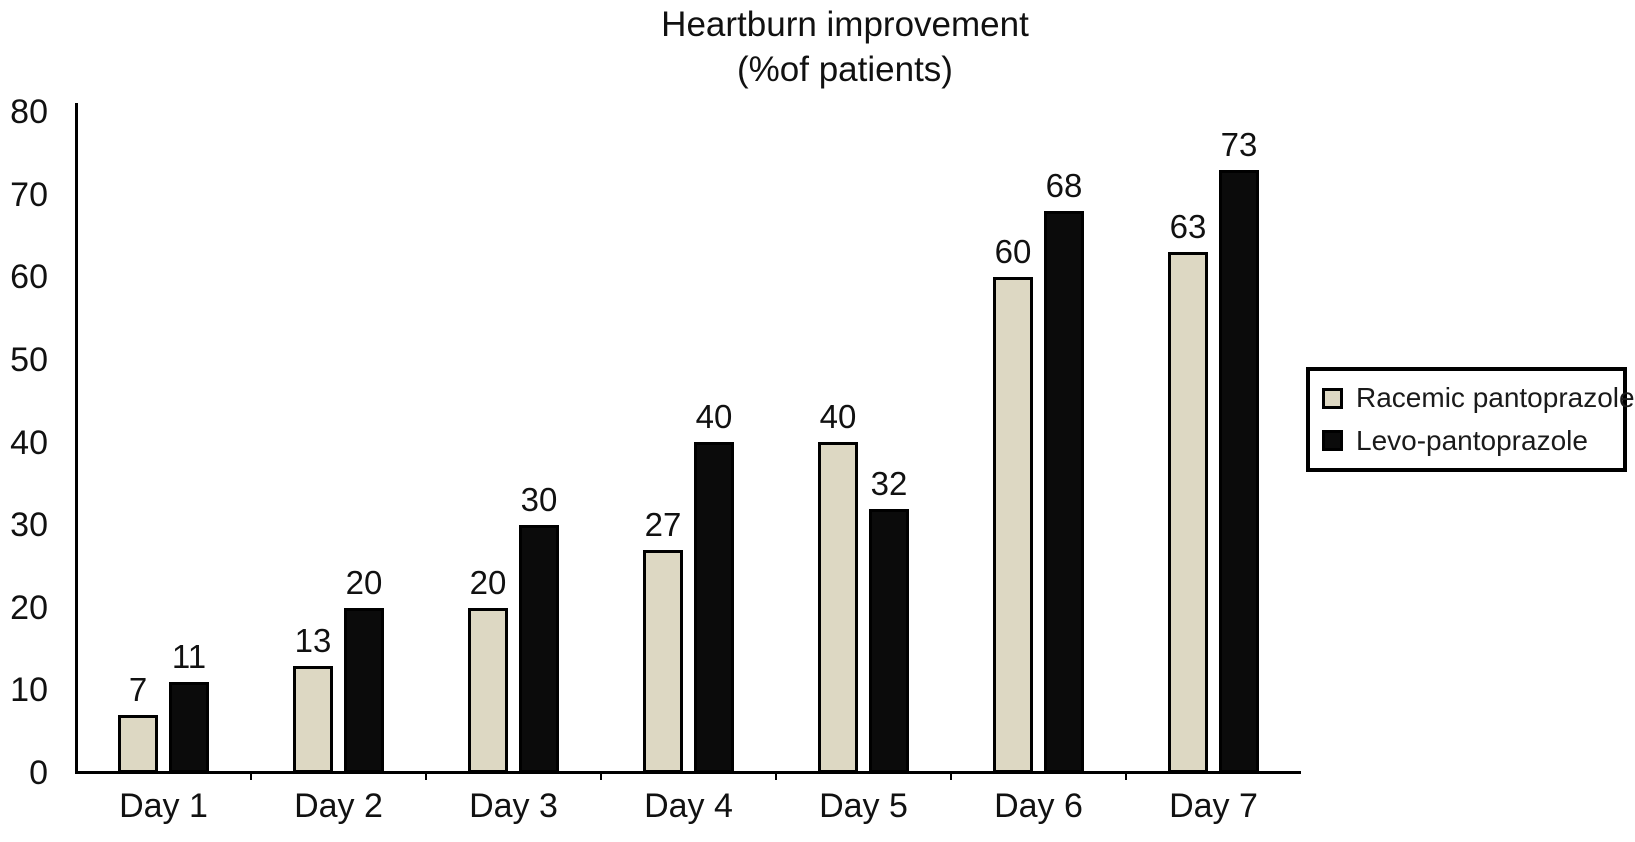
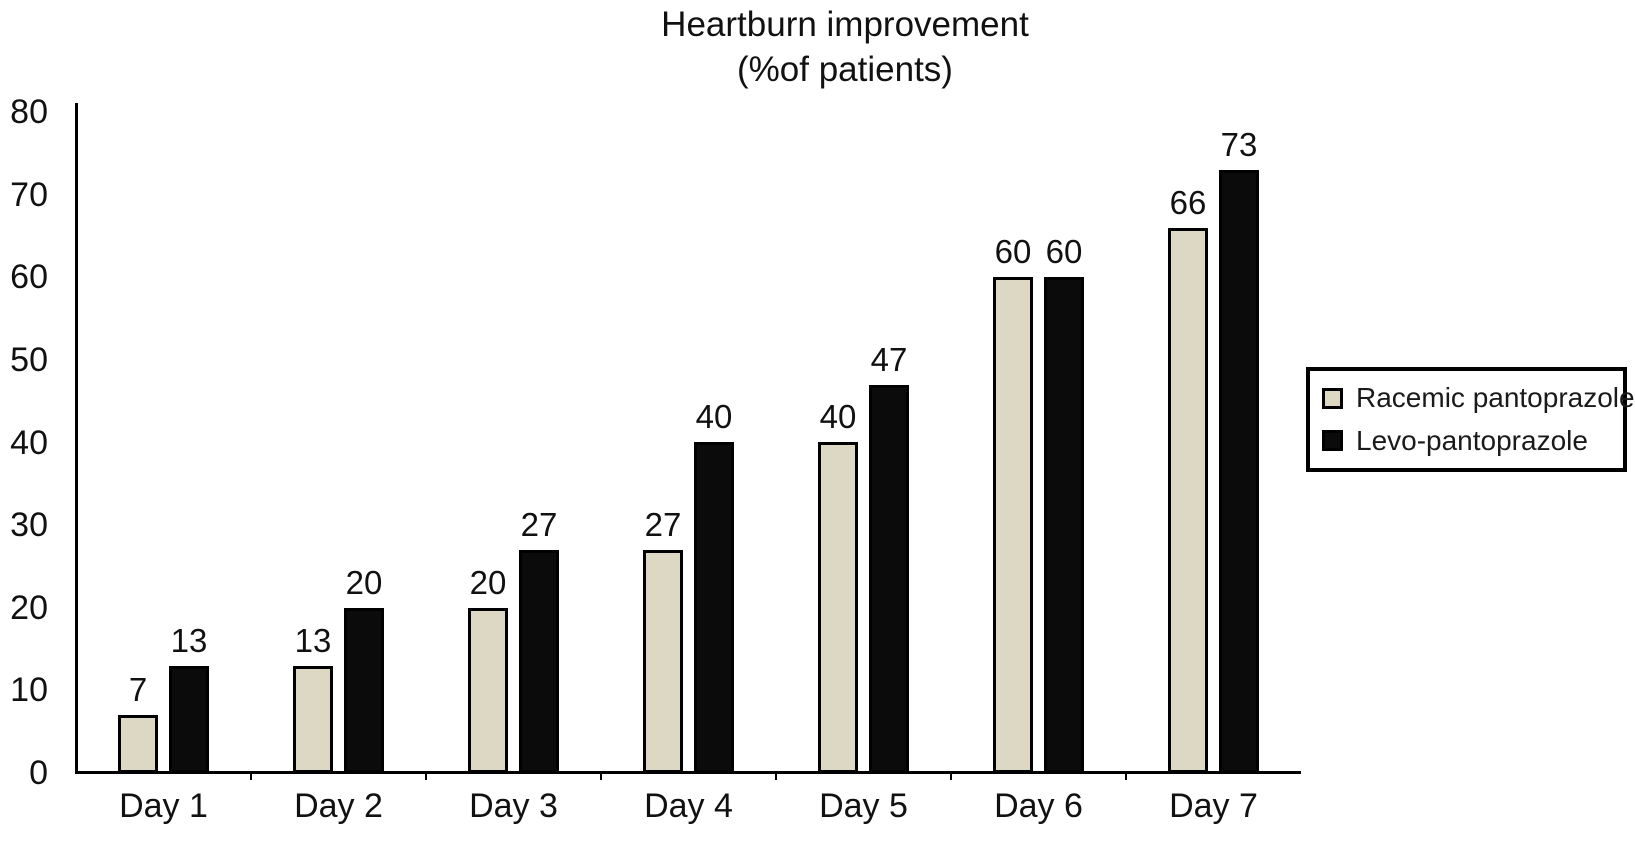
Levo-pantoprazole/Day 1: 11 -> 13
Levo-pantoprazole/Day 3: 30 -> 27
Levo-pantoprazole/Day 5: 32 -> 47
Levo-pantoprazole/Day 6: 68 -> 60
Racemic pantoprazole/Day 7: 63 -> 66
